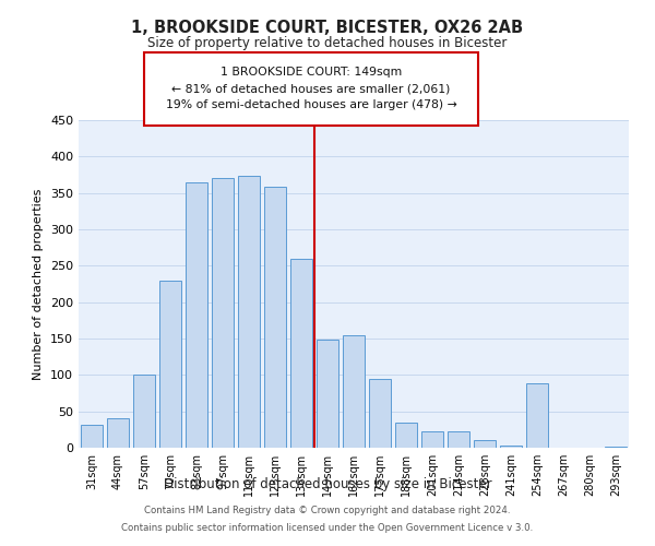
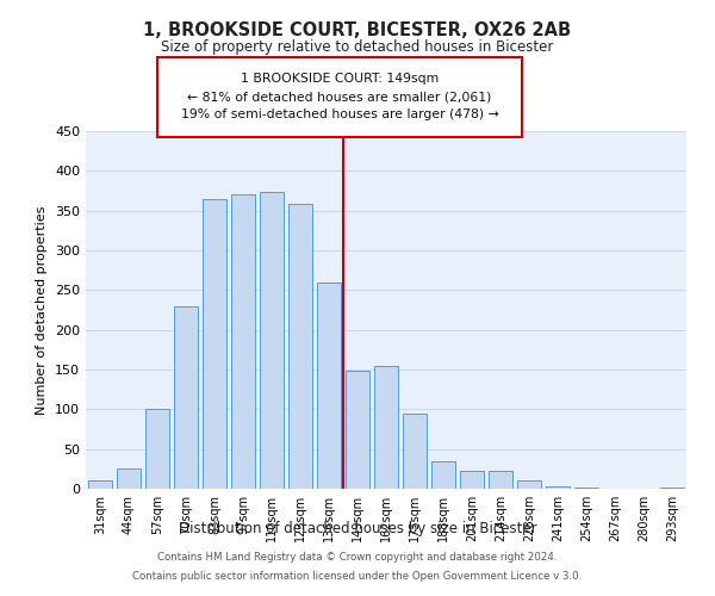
31sqm: 32 -> 10
44sqm: 40 -> 25
254sqm: 88 -> 2
